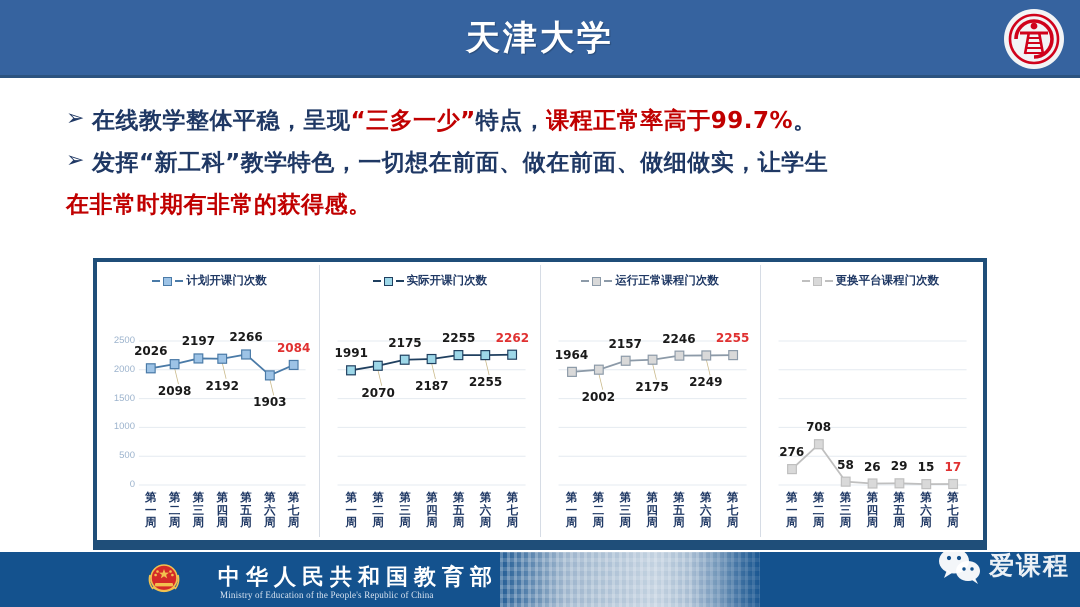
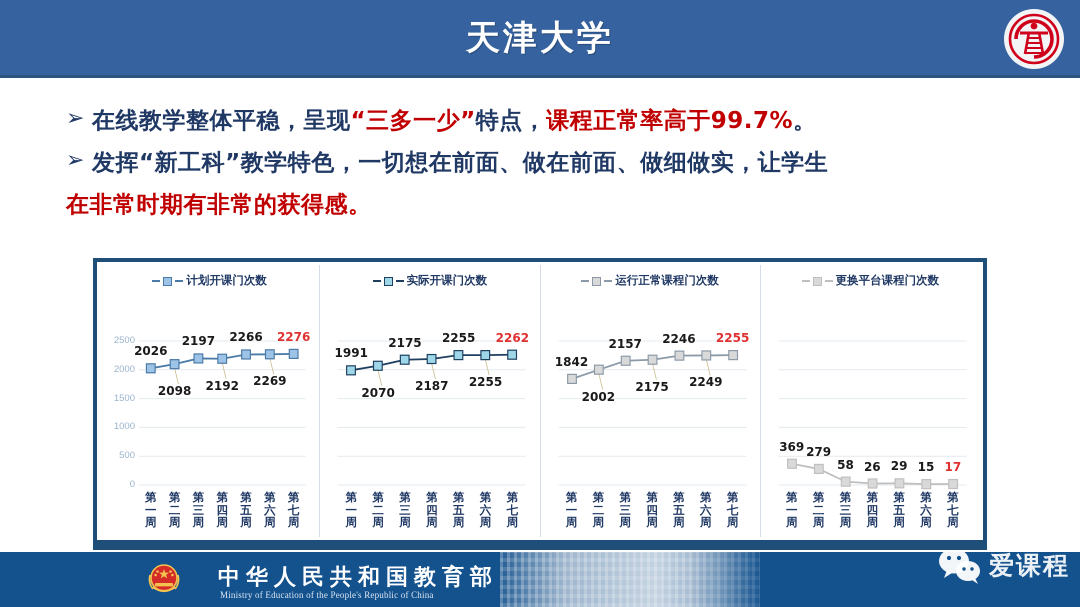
计划开课门次数/第六周: 1903 -> 2269
计划开课门次数/第七周: 2084 -> 2276
运行正常课程门次数/第一周: 1964 -> 1842
更换平台课程门次数/第一周: 276 -> 369
更换平台课程门次数/第二周: 708 -> 279
